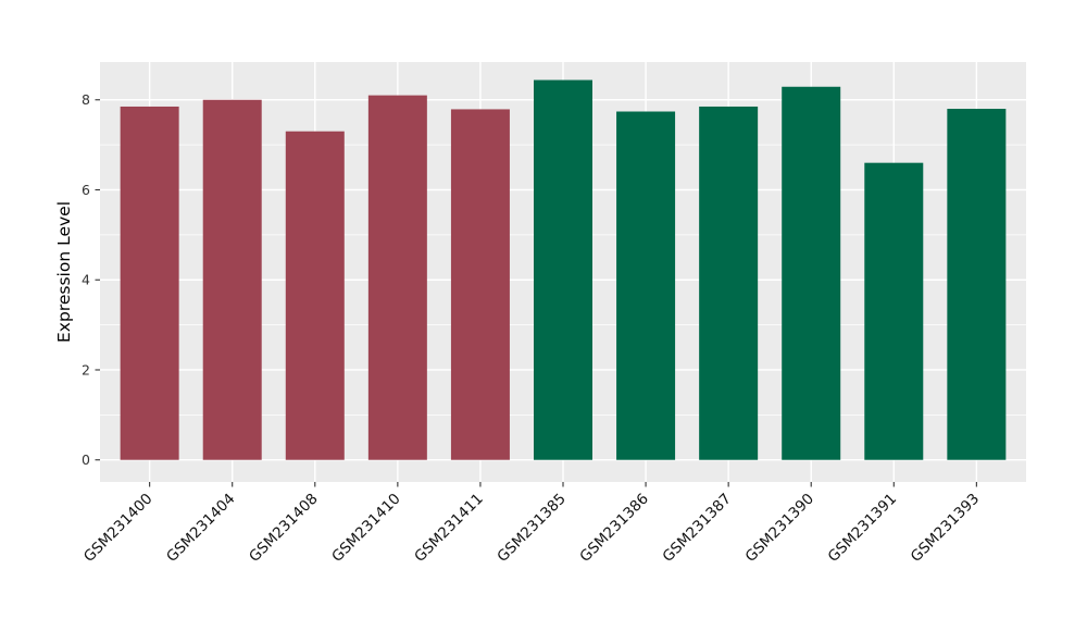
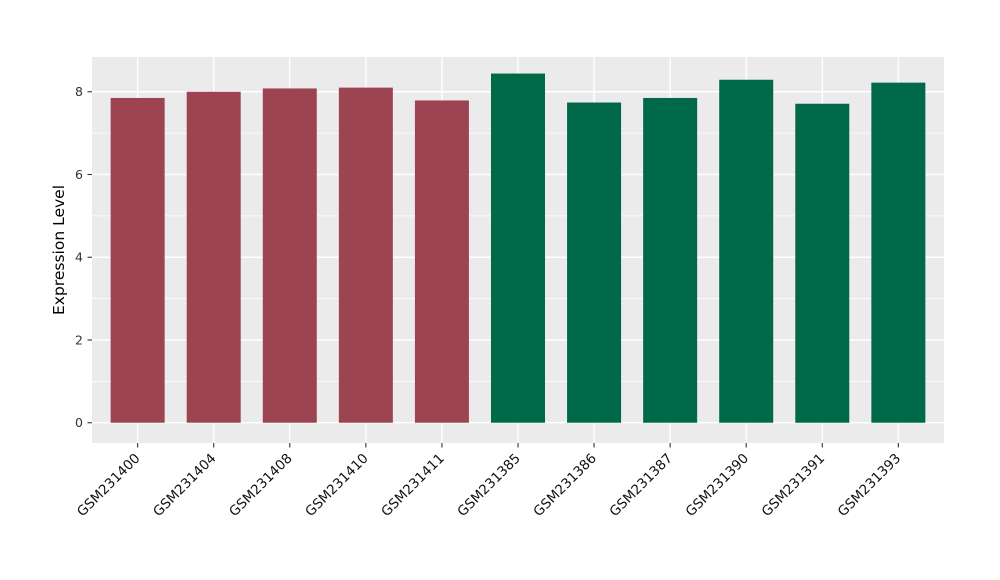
GSM231408: 7.3 -> 8.1
GSM231391: 6.6 -> 7.7
GSM231393: 7.8 -> 8.2
